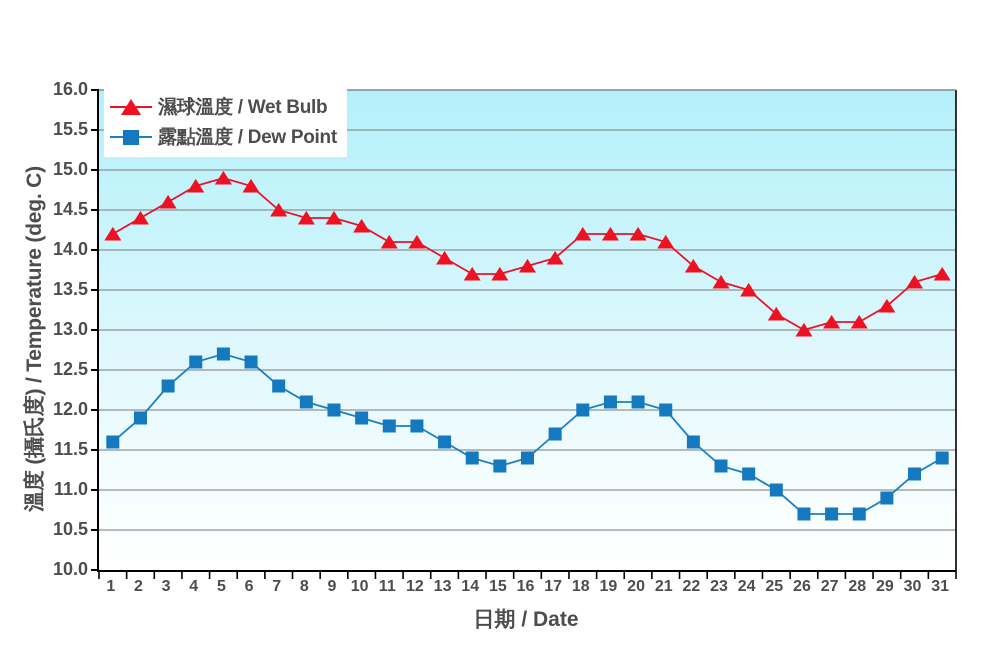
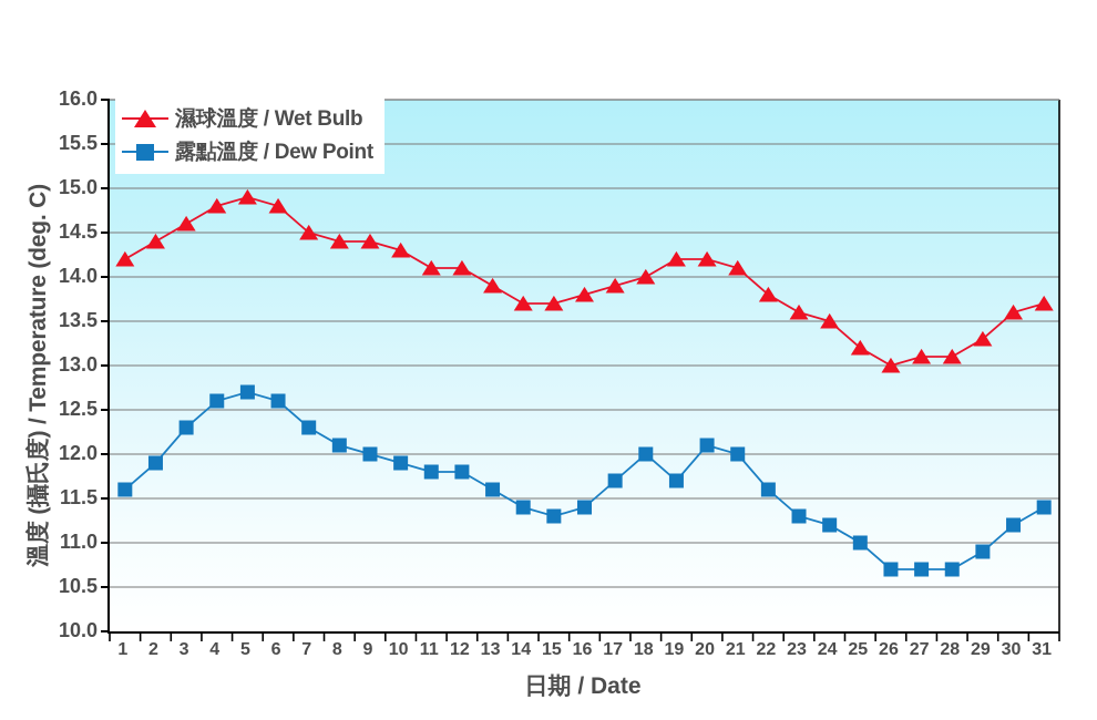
濕球溫度 / Wet Bulb/18: 14.2 -> 14.0
露點溫度 / Dew Point/19: 12.1 -> 11.7
